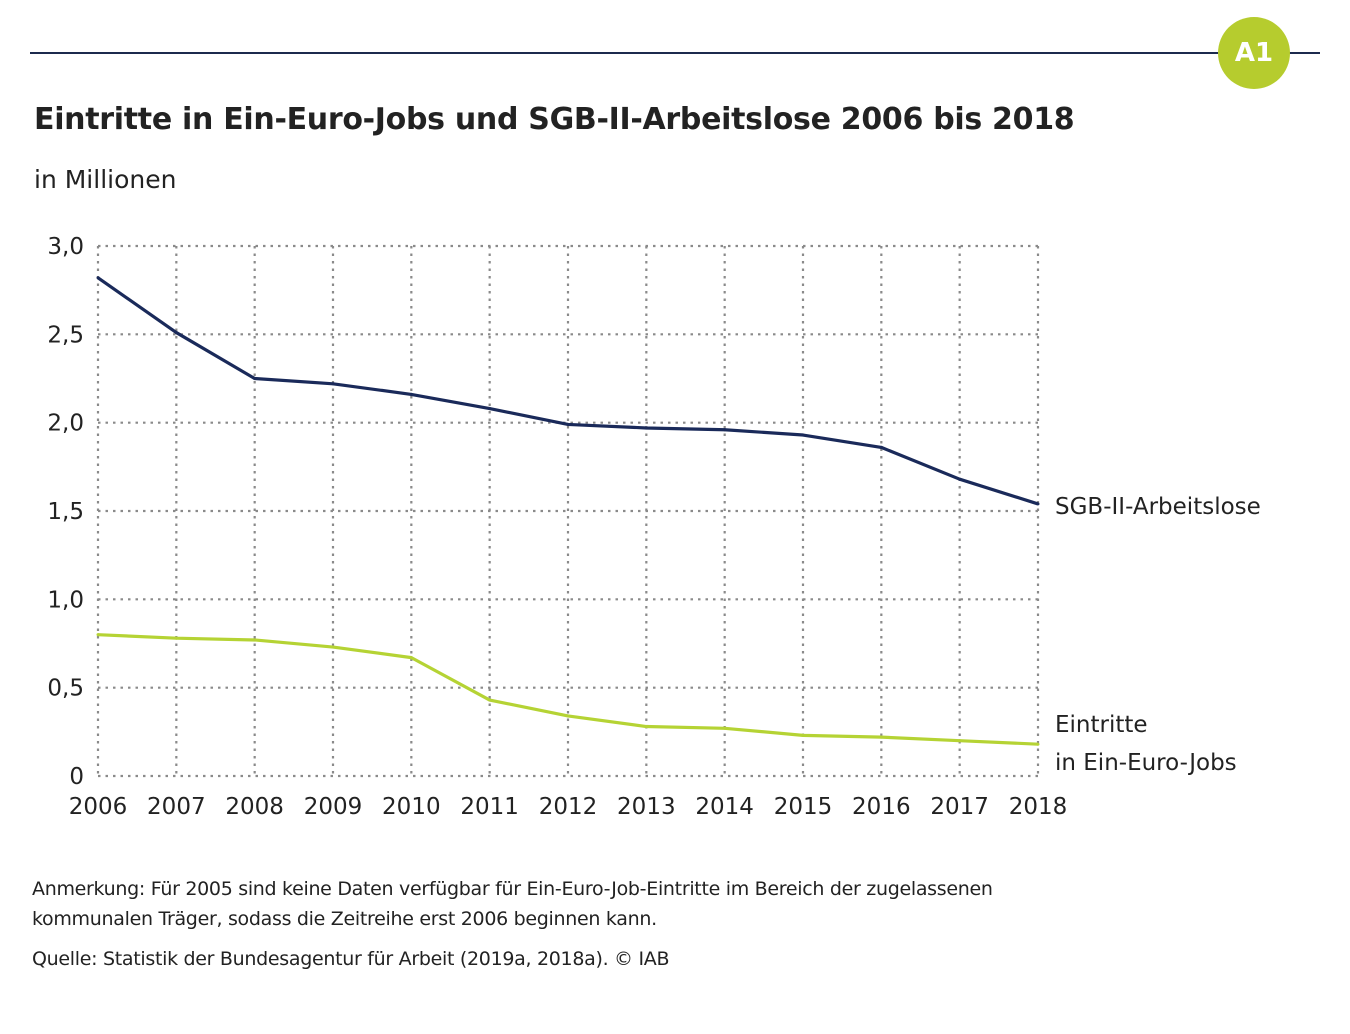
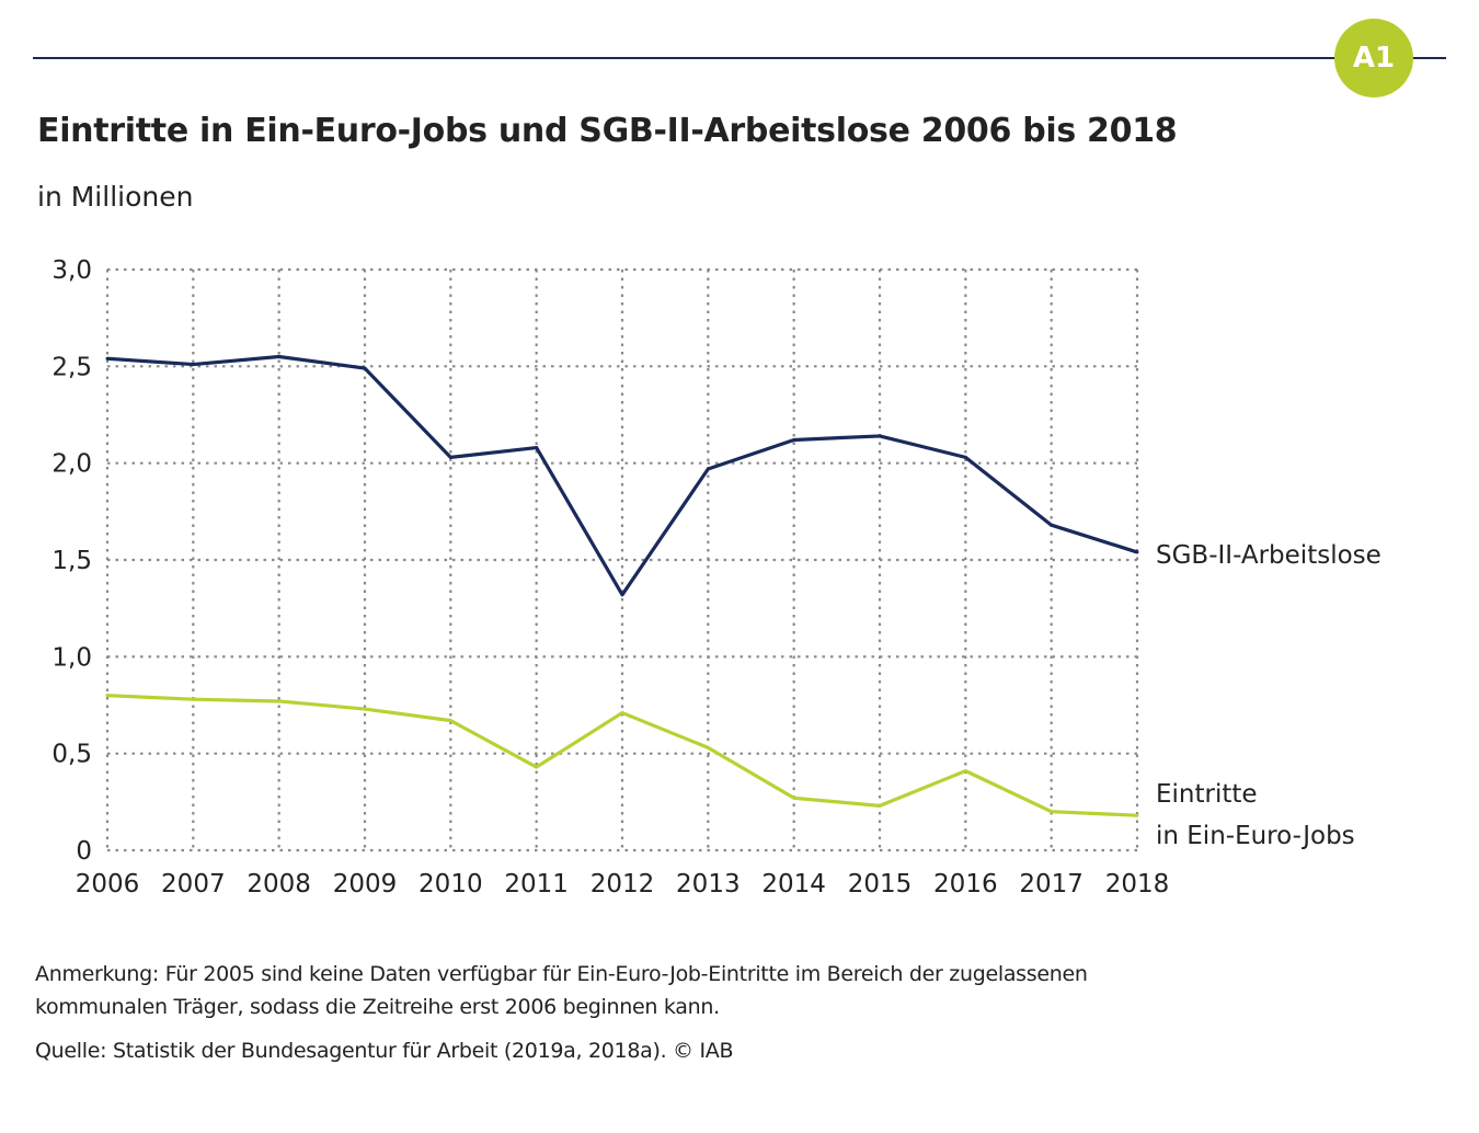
SGB-II-Arbeitslose/2006: 2,82 -> 2,54
SGB-II-Arbeitslose/2008: 2,25 -> 2,55
SGB-II-Arbeitslose/2009: 2,22 -> 2,49
SGB-II-Arbeitslose/2010: 2,16 -> 2,03
SGB-II-Arbeitslose/2012: 1,99 -> 1,32
Eintritte in Ein-Euro-Jobs/2012: 0,34 -> 0,71
Eintritte in Ein-Euro-Jobs/2013: 0,28 -> 0,53
SGB-II-Arbeitslose/2014: 1,96 -> 2,12
SGB-II-Arbeitslose/2015: 1,93 -> 2,14
SGB-II-Arbeitslose/2016: 1,86 -> 2,03
Eintritte in Ein-Euro-Jobs/2016: 0,22 -> 0,41
